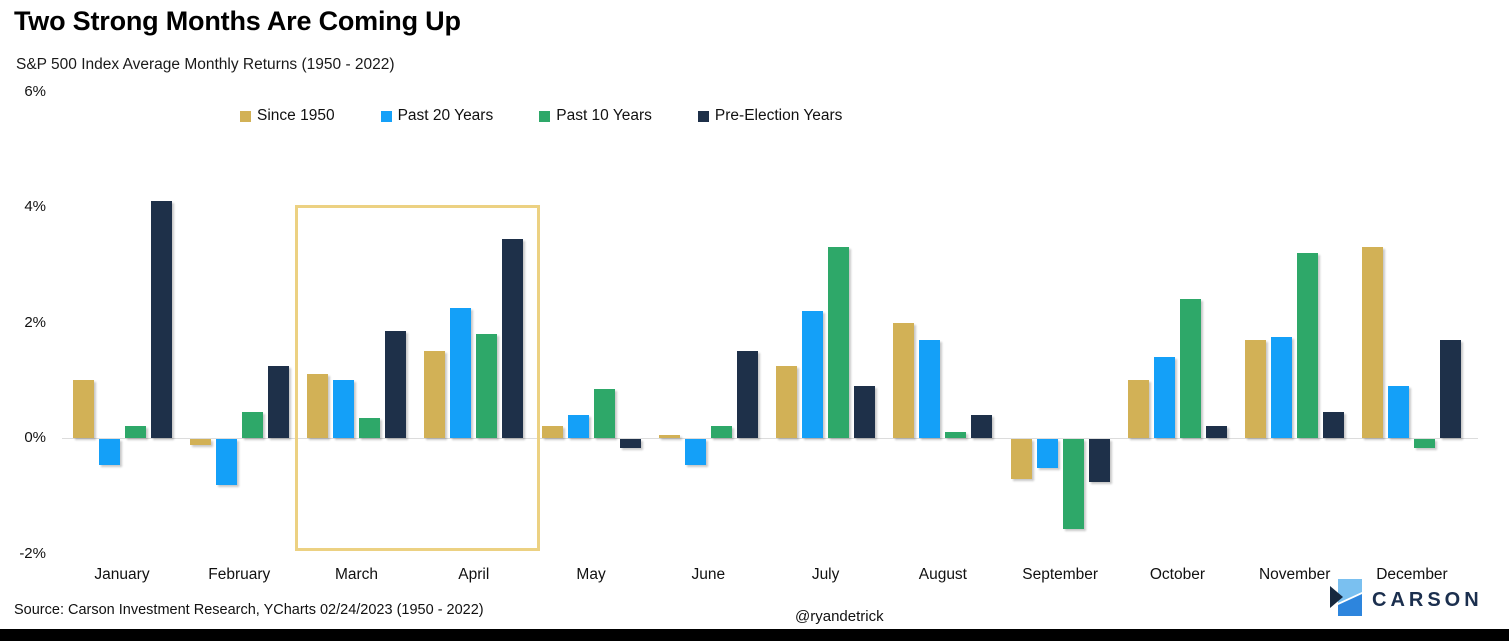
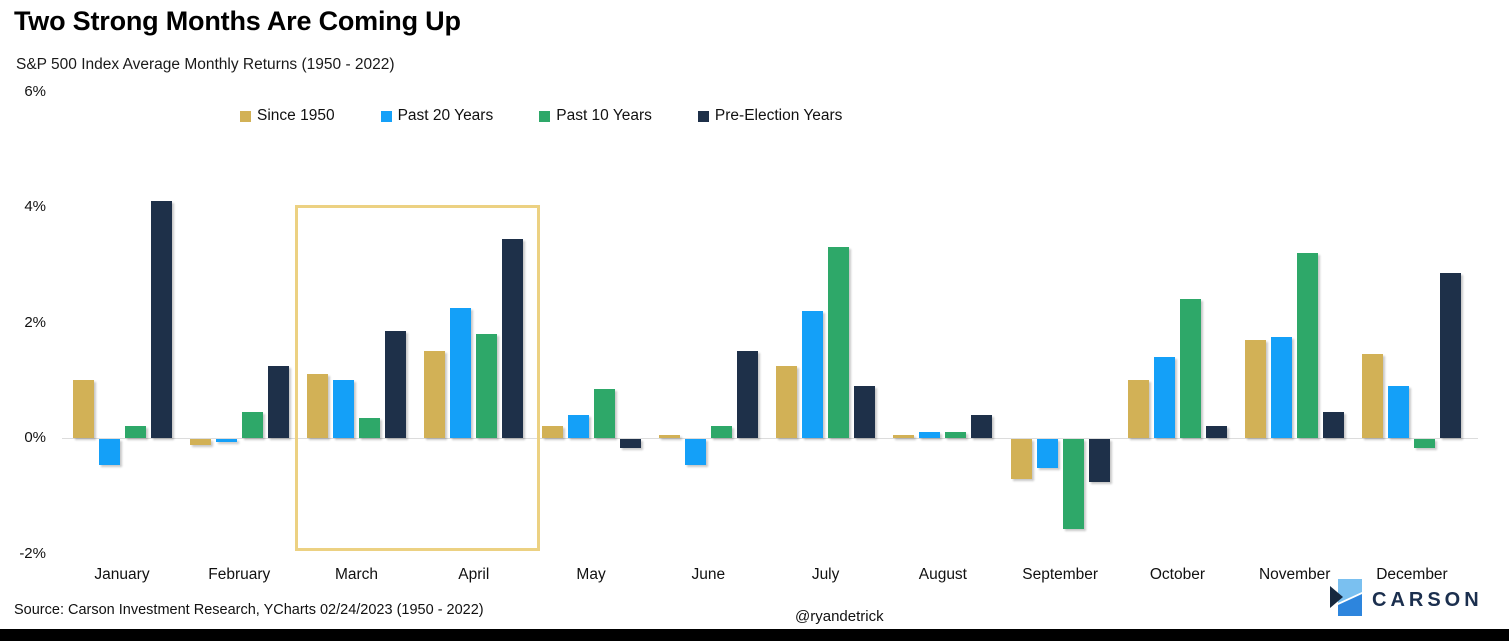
Past 20 Years/February: -0.8% -> -0.1%
Since 1950/August: 2.0% -> 0.1%
Past 20 Years/August: 1.7% -> 0.1%
Since 1950/December: 3.3% -> 1.4%
Pre-Election Years/December: 1.7% -> 2.9%
